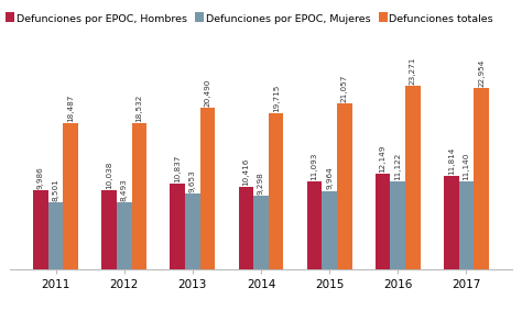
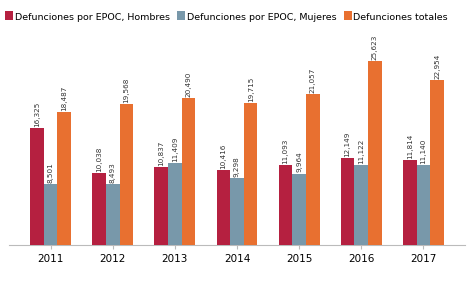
Defunciones por EPOC, Hombres/2011: 9,986 -> 16,325
Defunciones totales/2012: 18,532 -> 19,568
Defunciones por EPOC, Mujeres/2013: 9,653 -> 11,409
Defunciones totales/2016: 23,271 -> 25,623
